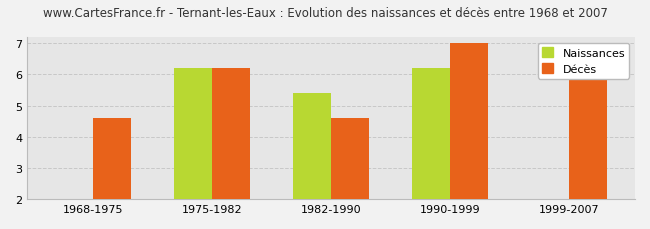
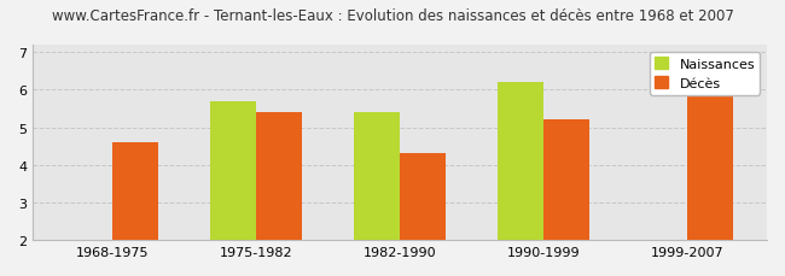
Naissances/1975-1982: 6.2 -> 5.7
Décès/1975-1982: 6.2 -> 5.4
Décès/1982-1990: 4.6 -> 4.3
Décès/1990-1999: 7.0 -> 5.2
